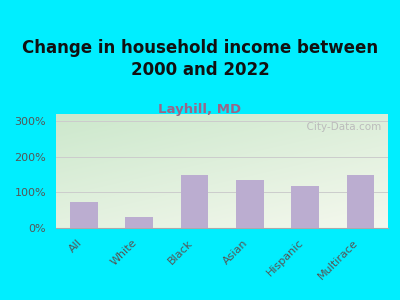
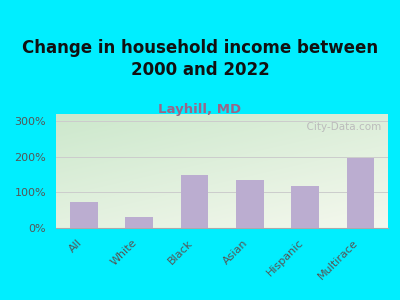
Multirace: 150% -> 197%
